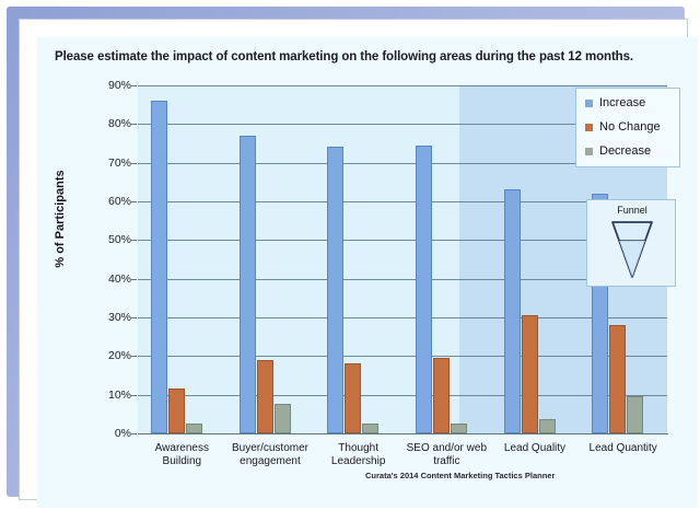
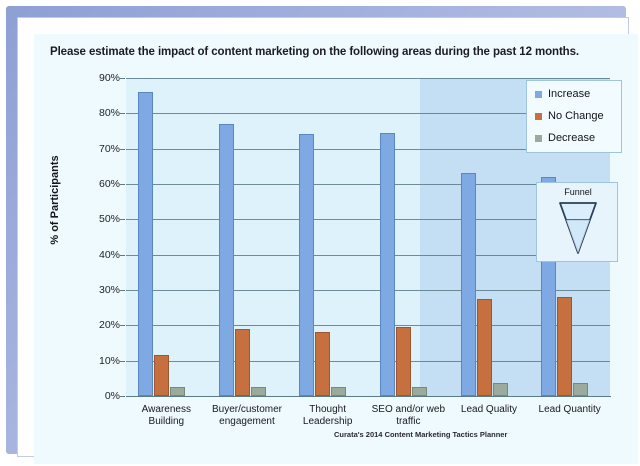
Decrease/Buyer/customer engagement: 7% -> 2%
No Change/Lead Quality: 30% -> 27%
Decrease/Lead Quantity: 9% -> 3%
